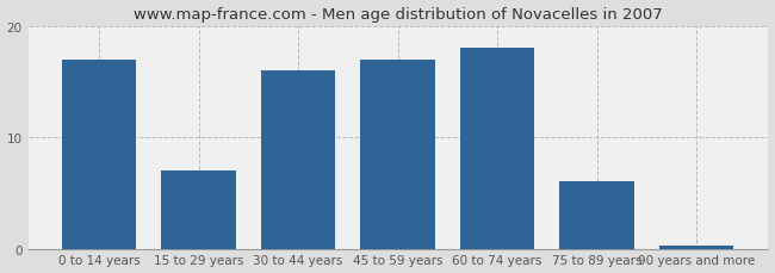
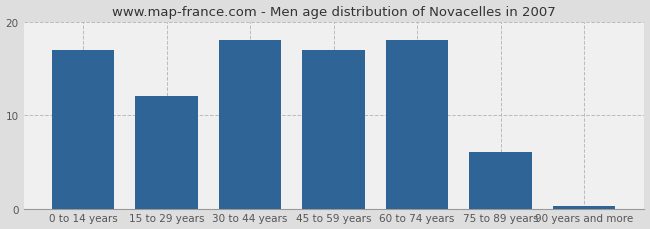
15 to 29 years: 7.0 -> 12.0
30 to 44 years: 16.0 -> 18.0
